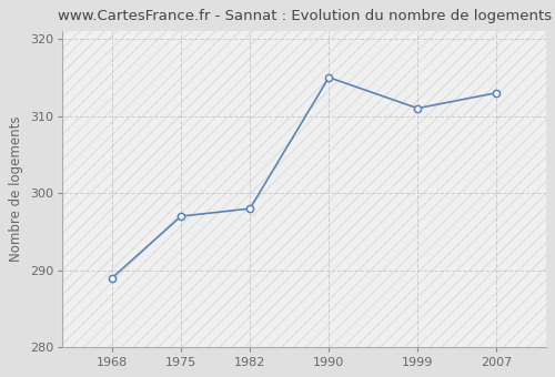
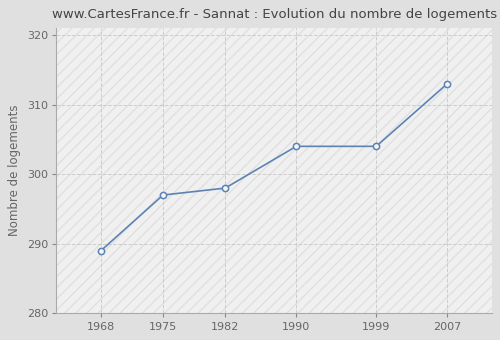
1990: 315 -> 304
1999: 311 -> 304
